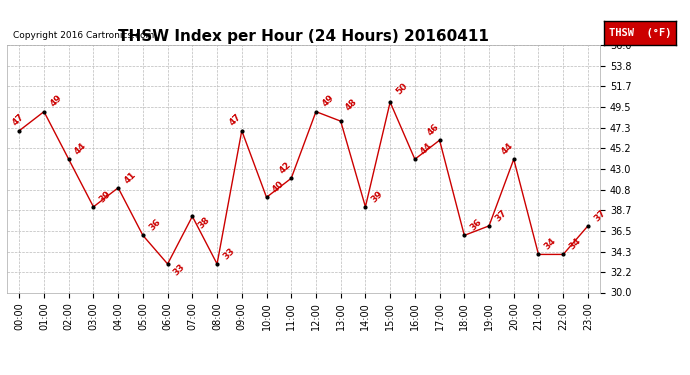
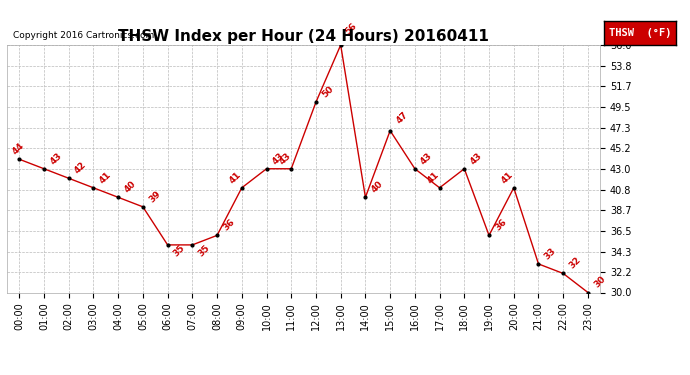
00:00: 47 -> 44
01:00: 49 -> 43
02:00: 44 -> 42
03:00: 39 -> 41
04:00: 41 -> 40
05:00: 36 -> 39
06:00: 33 -> 35
07:00: 38 -> 35
08:00: 33 -> 36
09:00: 47 -> 41
10:00: 40 -> 43
11:00: 42 -> 43
12:00: 49 -> 50
13:00: 48 -> 56
14:00: 39 -> 40
15:00: 50 -> 47
16:00: 44 -> 43
17:00: 46 -> 41
18:00: 36 -> 43
19:00: 37 -> 36
20:00: 44 -> 41
21:00: 34 -> 33
22:00: 34 -> 32
23:00: 37 -> 30
